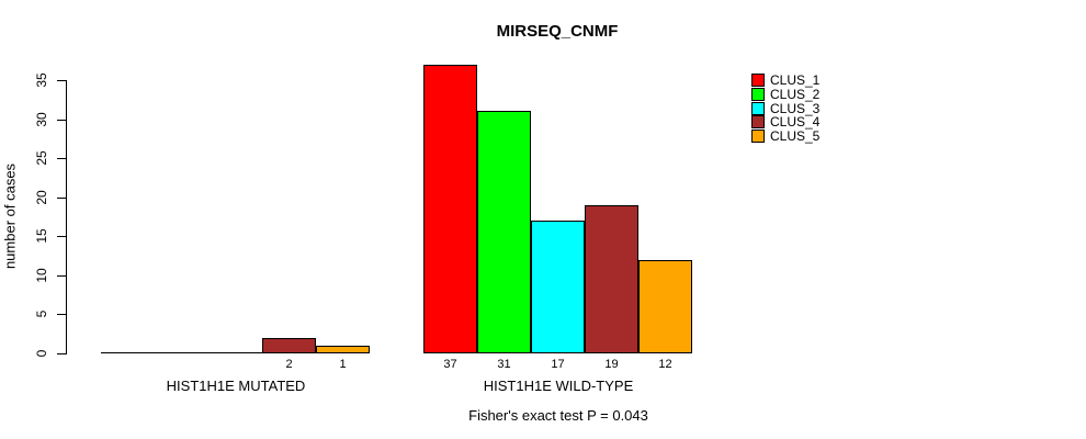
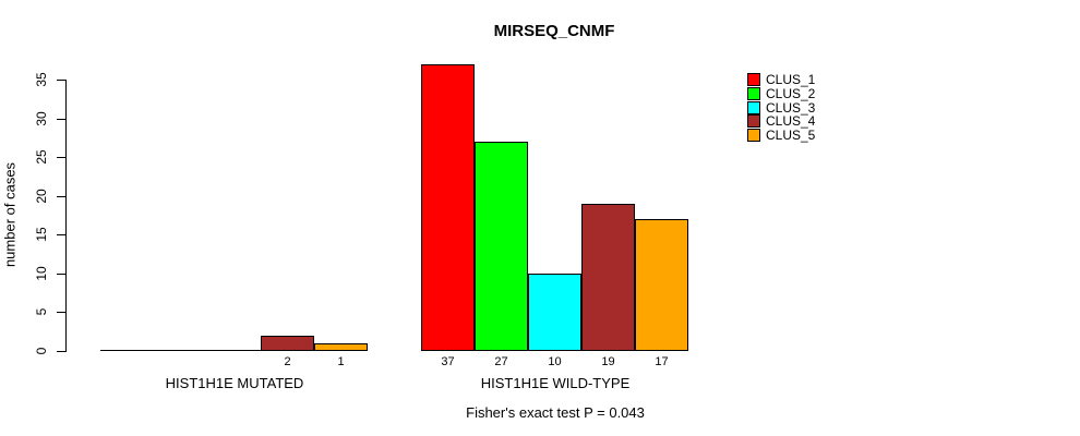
CLUS_2/HIST1H1E WILD-TYPE: 31 -> 27
CLUS_3/HIST1H1E WILD-TYPE: 17 -> 10
CLUS_5/HIST1H1E WILD-TYPE: 12 -> 17
